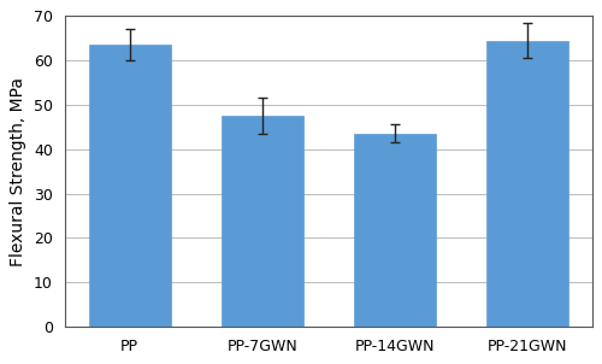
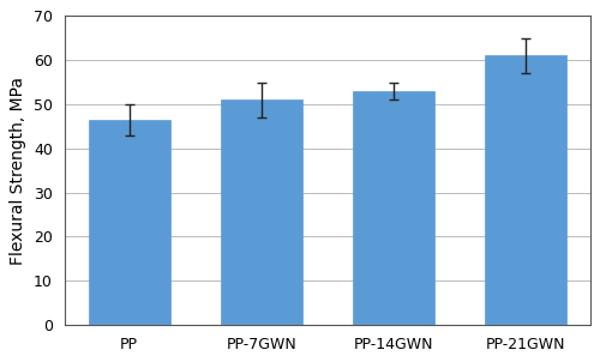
PP: 63.5 -> 46.5
PP-7GWN: 47.5 -> 51.0
PP-14GWN: 43.5 -> 53.0
PP-21GWN: 64.5 -> 61.0
